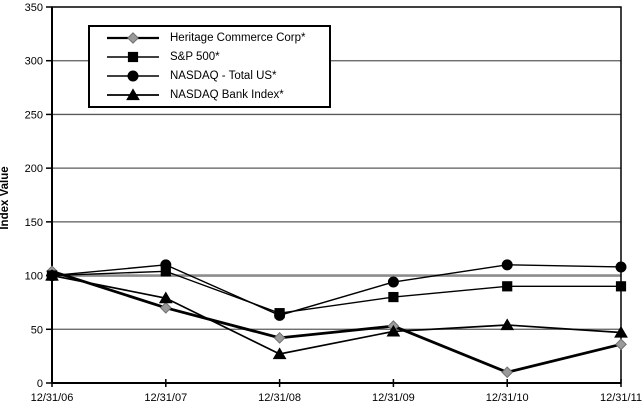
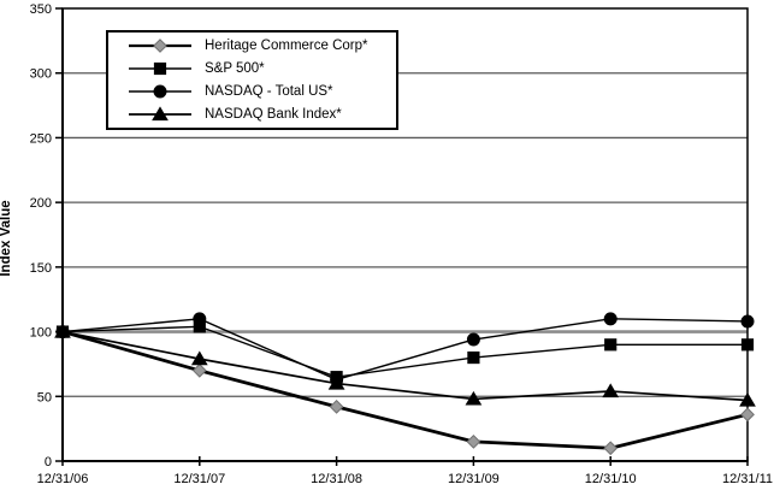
Heritage Commerce Corp*/12/31/06: 104 -> 100
NASDAQ Bank Index*/12/31/08: 27 -> 60
Heritage Commerce Corp*/12/31/09: 53 -> 15
